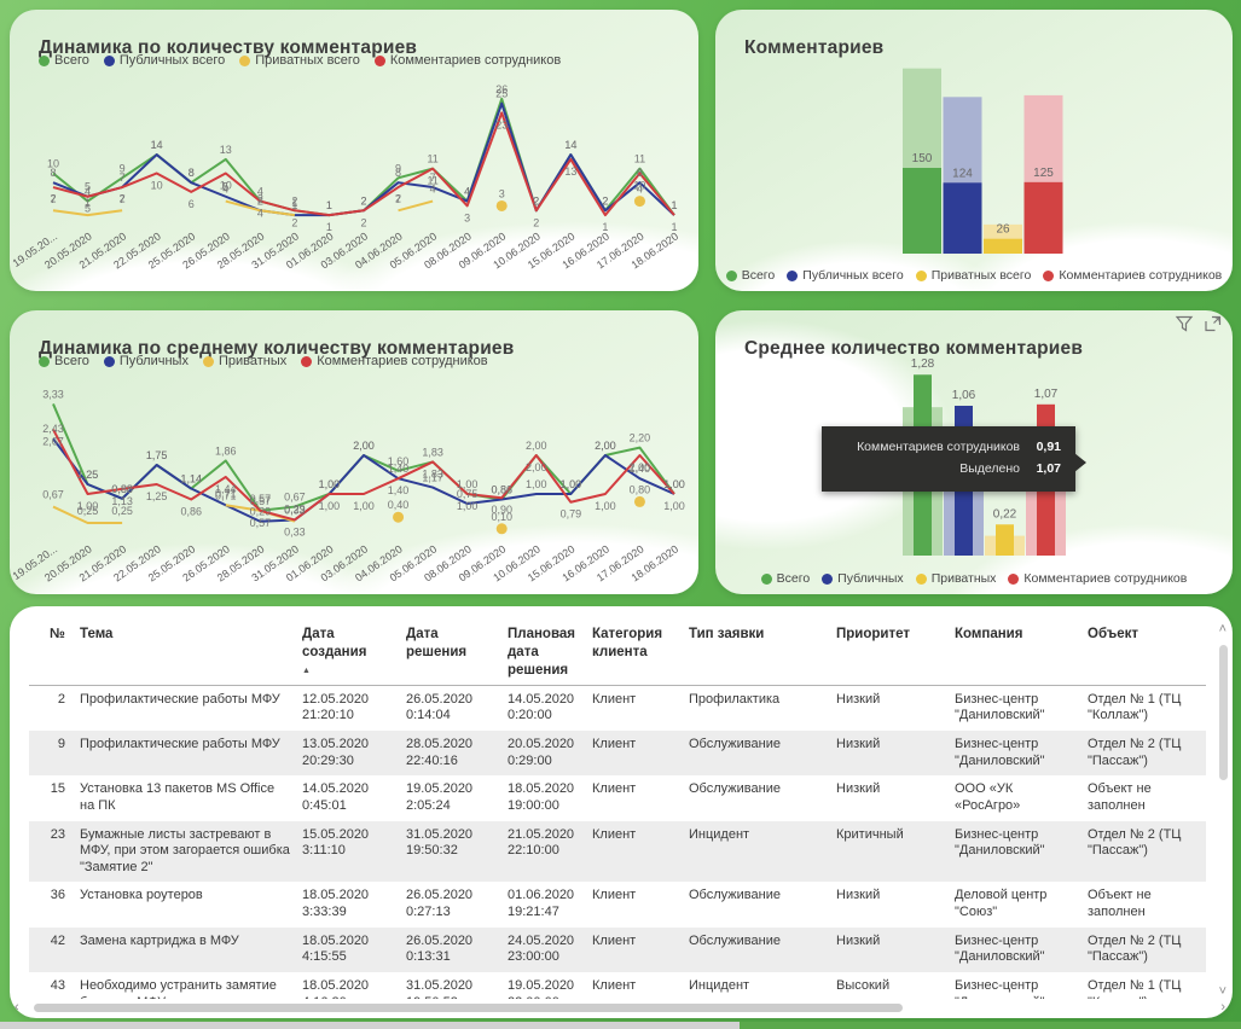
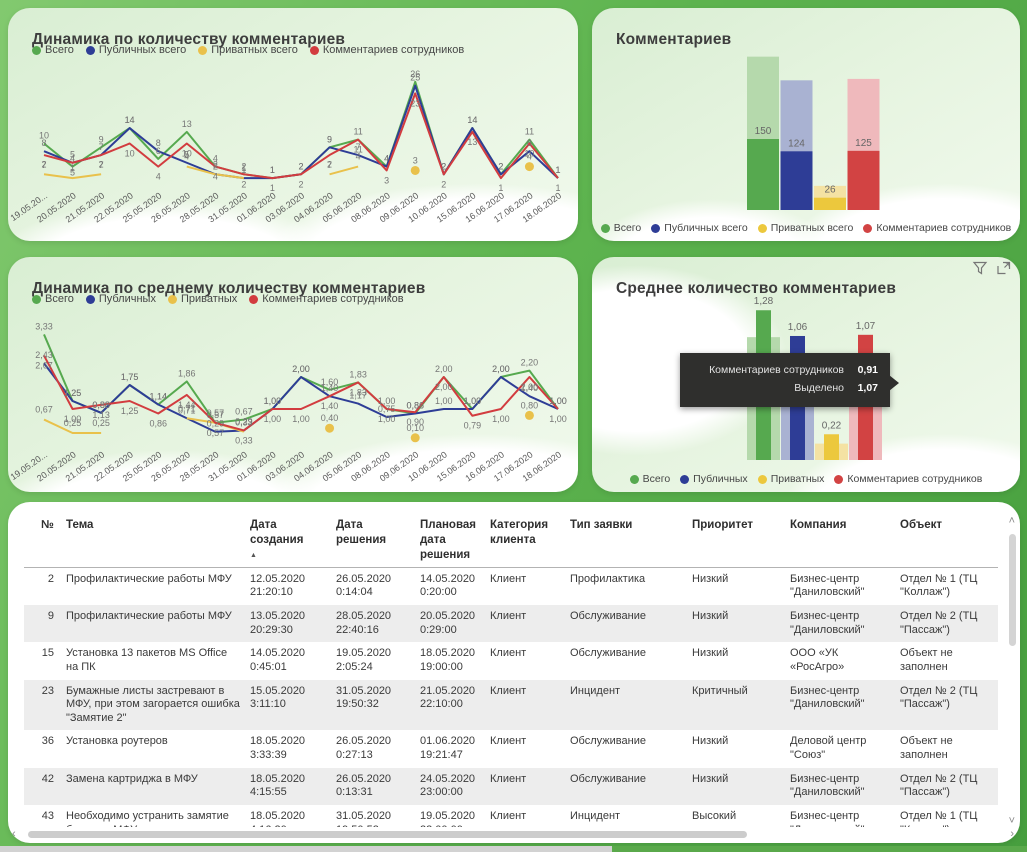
Динамика по количеству комментариев/Всего/25.05.2020: 8 -> 6
Динамика по количеству комментариев/Комментариев сотрудников/25.05.2020: 6 -> 4
Динамика по количеству комментариев/Публичных всего/04.06.2020: 8 -> 9
